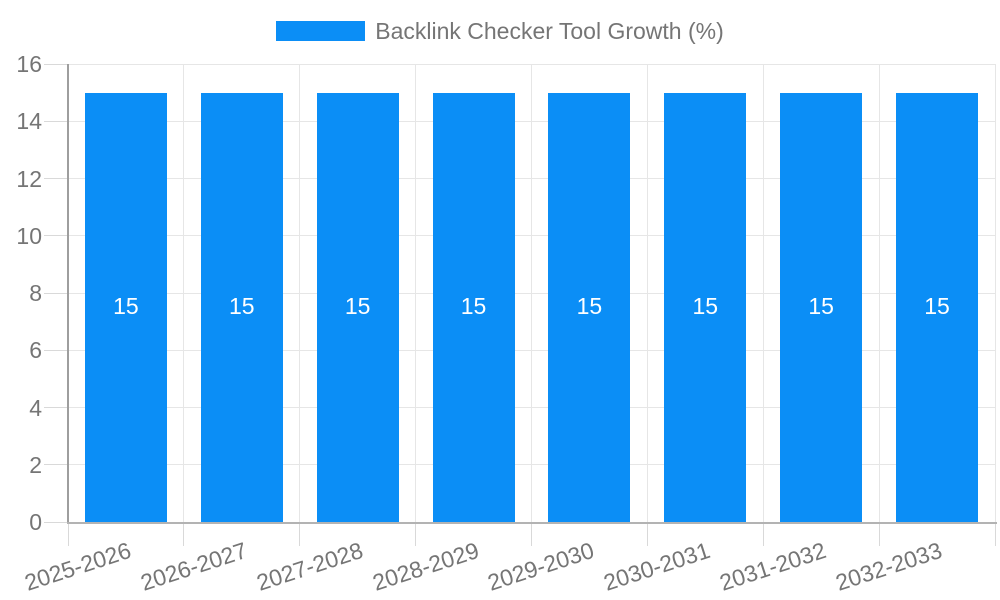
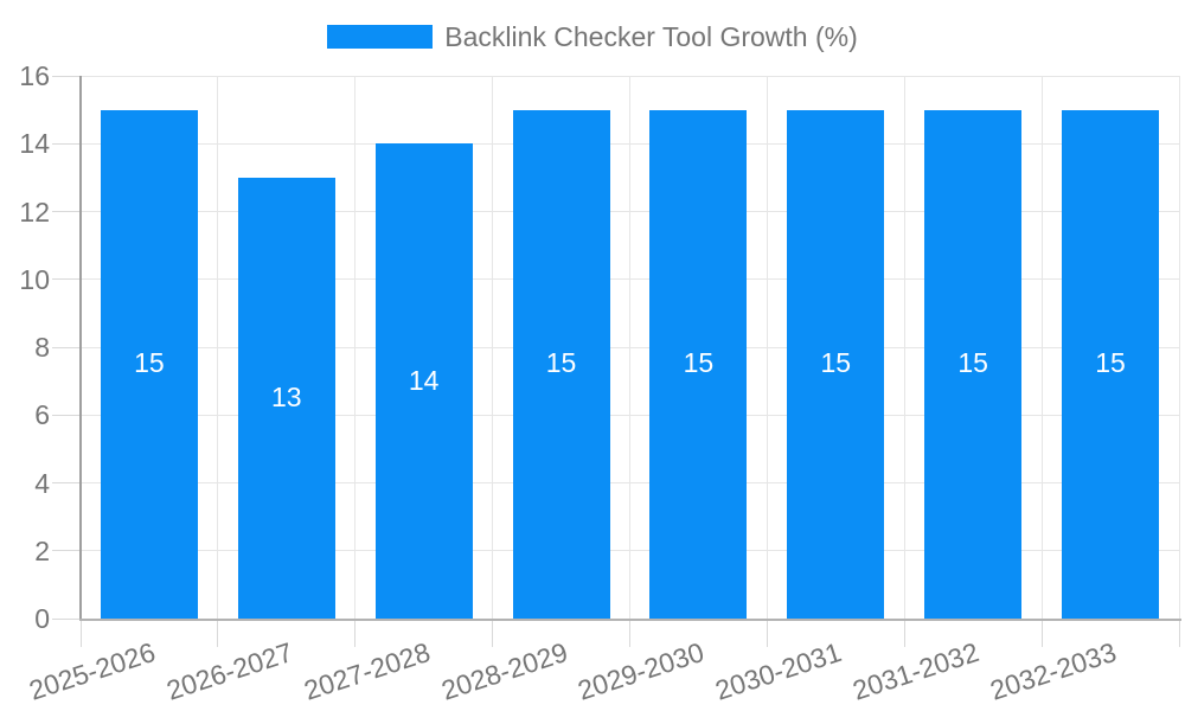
2026-2027: 15 -> 13
2027-2028: 15 -> 14
